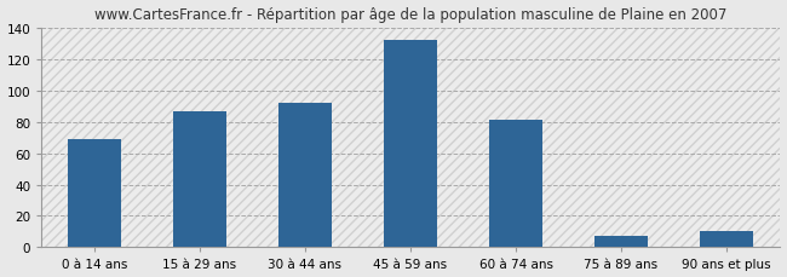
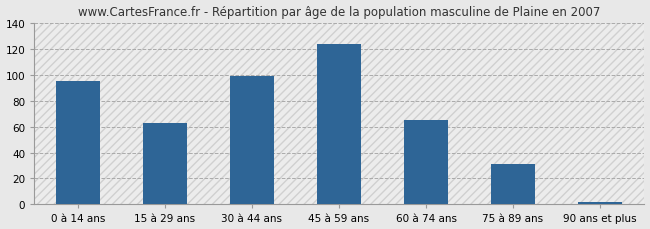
0 à 14 ans: 69 -> 95
15 à 29 ans: 87 -> 63
30 à 44 ans: 92 -> 99
45 à 59 ans: 132 -> 124
60 à 74 ans: 81 -> 65
75 à 89 ans: 7 -> 31
90 ans et plus: 10 -> 2
